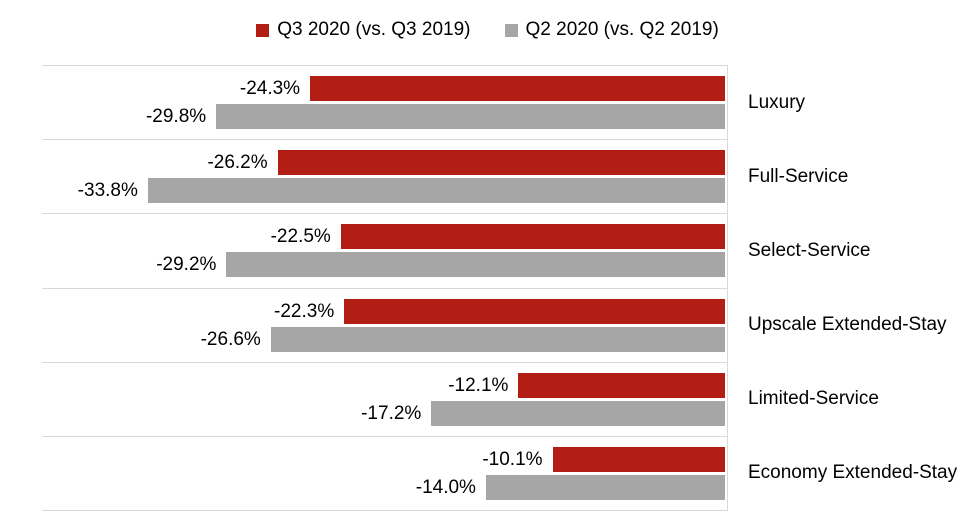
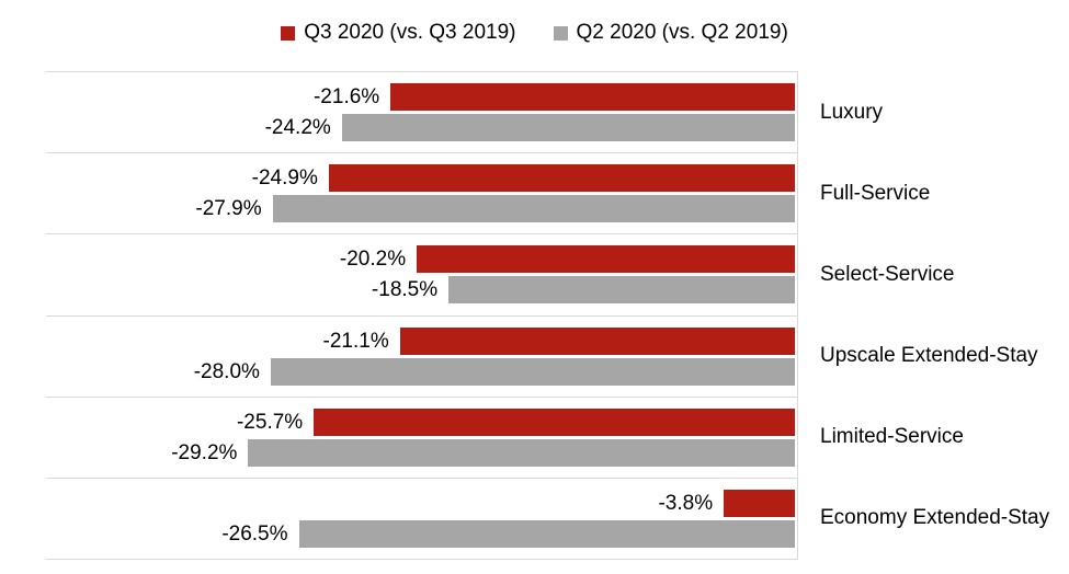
Q3 2020 (vs. Q3 2019)/Luxury: -24.3% -> -21.6%
Q2 2020 (vs. Q2 2019)/Luxury: -29.8% -> -24.2%
Q3 2020 (vs. Q3 2019)/Full-Service: -26.2% -> -24.9%
Q2 2020 (vs. Q2 2019)/Full-Service: -33.8% -> -27.9%
Q3 2020 (vs. Q3 2019)/Select-Service: -22.5% -> -20.2%
Q2 2020 (vs. Q2 2019)/Select-Service: -29.2% -> -18.5%
Q3 2020 (vs. Q3 2019)/Upscale Extended-Stay: -22.3% -> -21.1%
Q2 2020 (vs. Q2 2019)/Upscale Extended-Stay: -26.6% -> -28.0%
Q3 2020 (vs. Q3 2019)/Limited-Service: -12.1% -> -25.7%
Q2 2020 (vs. Q2 2019)/Limited-Service: -17.2% -> -29.2%
Q3 2020 (vs. Q3 2019)/Economy Extended-Stay: -10.1% -> -3.8%
Q2 2020 (vs. Q2 2019)/Economy Extended-Stay: -14.0% -> -26.5%
